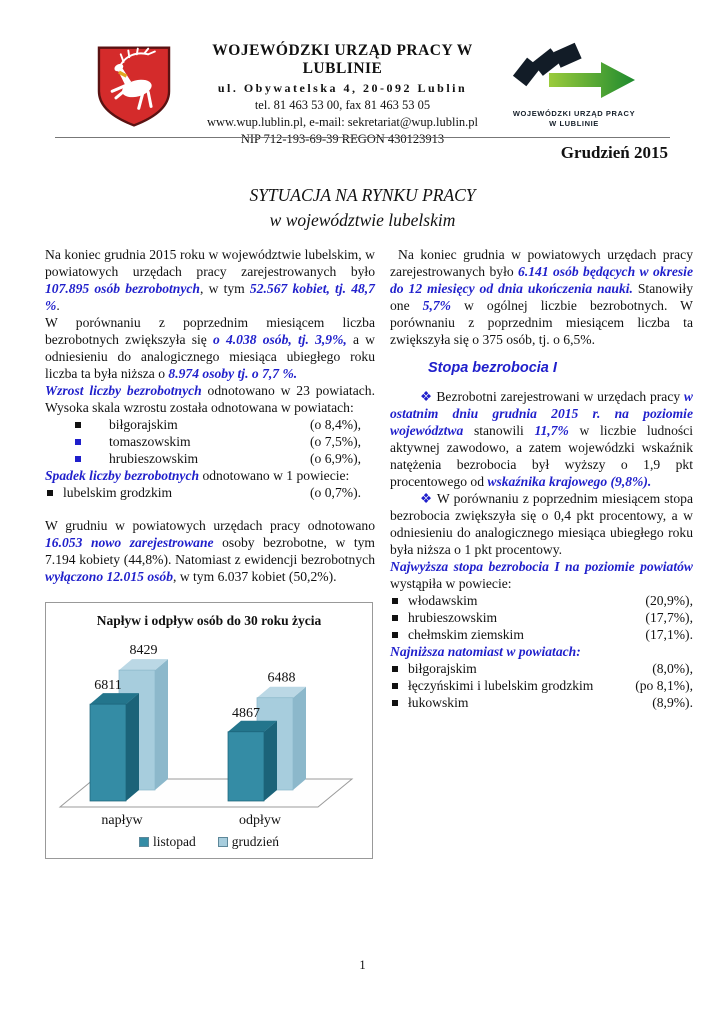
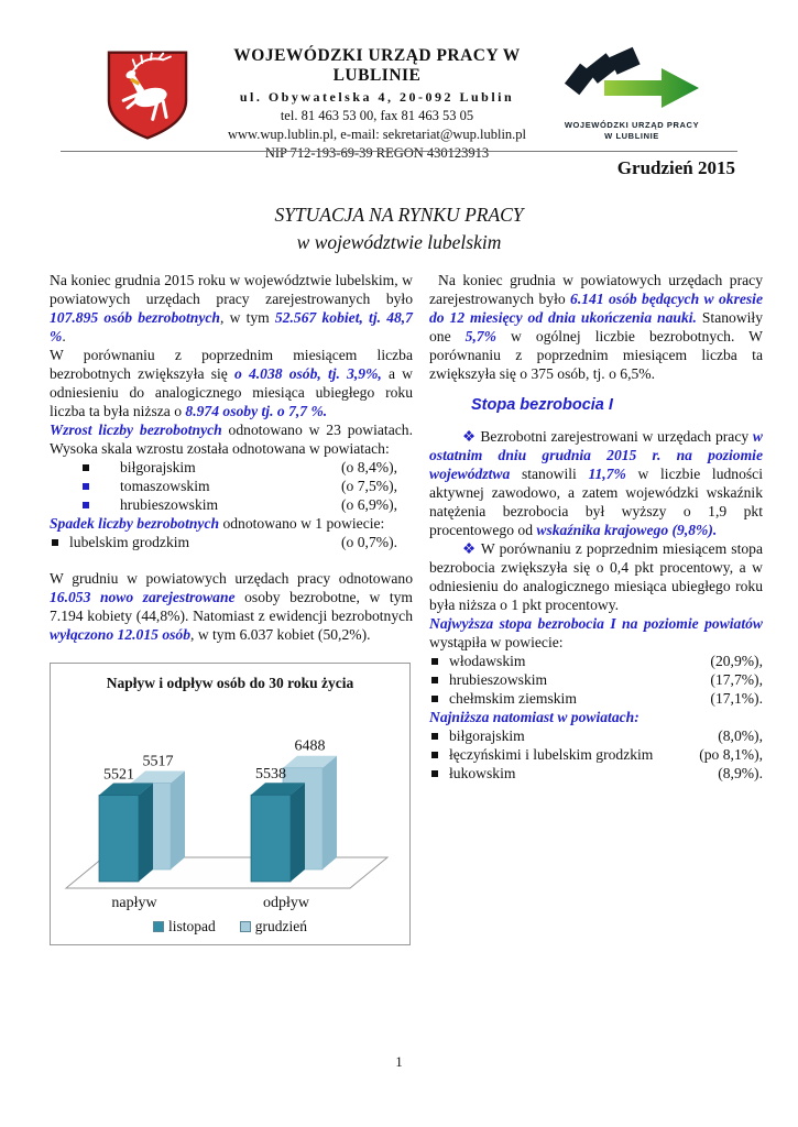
listopad/napływ: 6811 -> 5521
grudzień/napływ: 8429 -> 5517
listopad/odpływ: 4867 -> 5538
